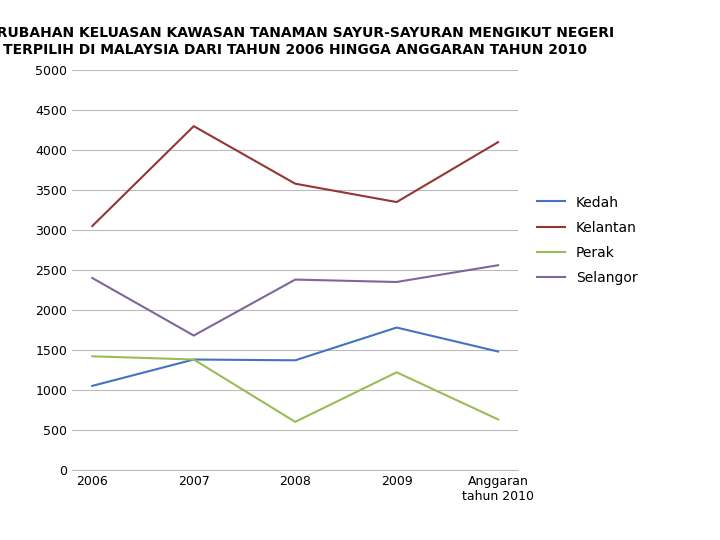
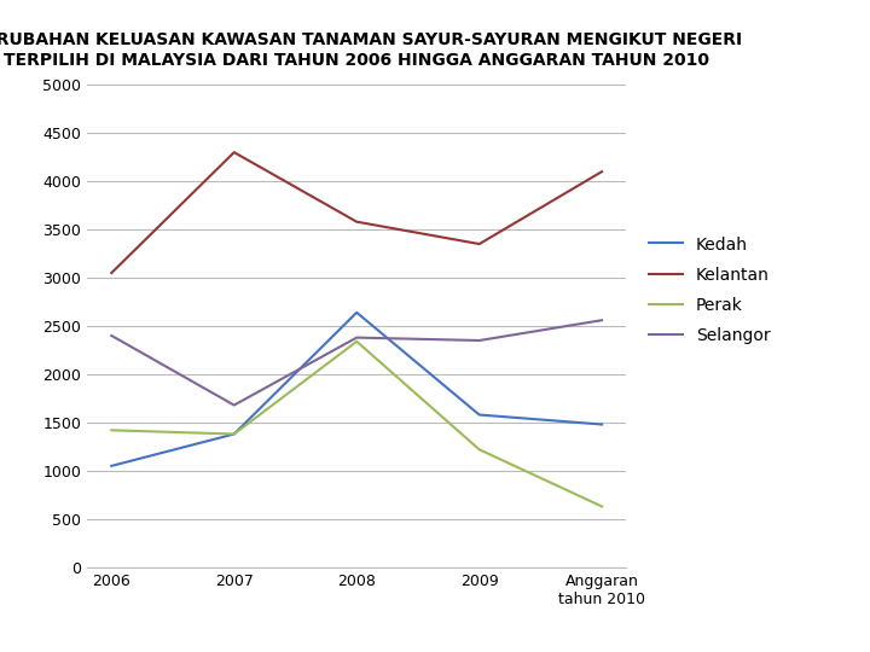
Kedah/2008: 1370 -> 2640
Perak/2008: 600 -> 2340
Kedah/2009: 1780 -> 1580
